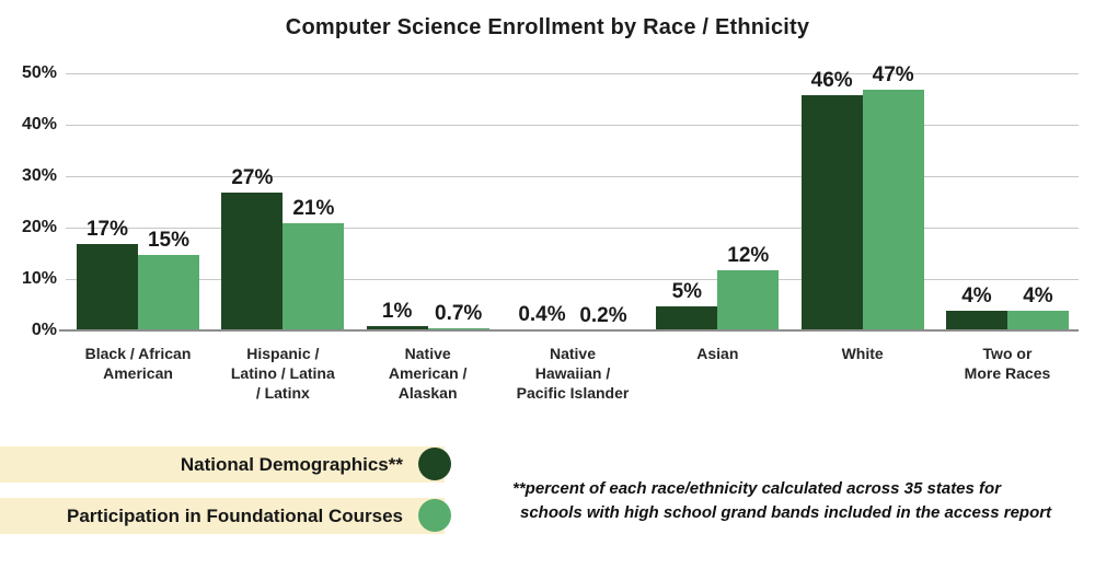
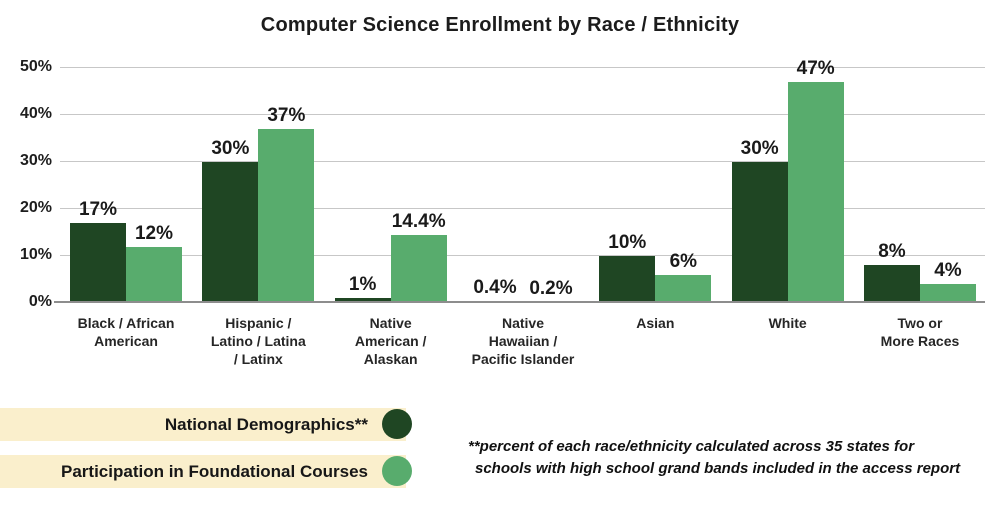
Participation in Foundational Courses/Black / African American: 15% -> 12%
National Demographics**/Hispanic / Latino / Latina / Latinx: 27% -> 30%
Participation in Foundational Courses/Hispanic / Latino / Latina / Latinx: 21% -> 37%
Participation in Foundational Courses/Native American / Alaskan: 0.7% -> 14.4%
National Demographics**/Asian: 5% -> 10%
Participation in Foundational Courses/Asian: 12% -> 6%
National Demographics**/White: 46% -> 30%
National Demographics**/Two or More Races: 4% -> 8%
